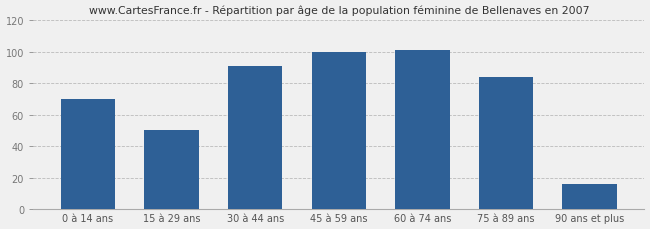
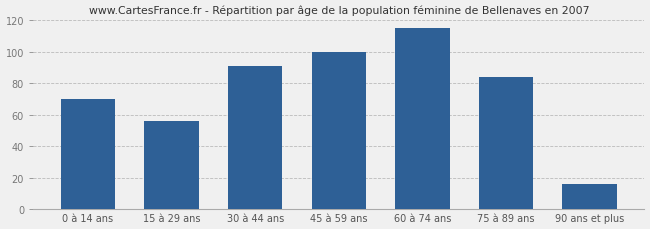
15 à 29 ans: 50 -> 56
60 à 74 ans: 101 -> 115
